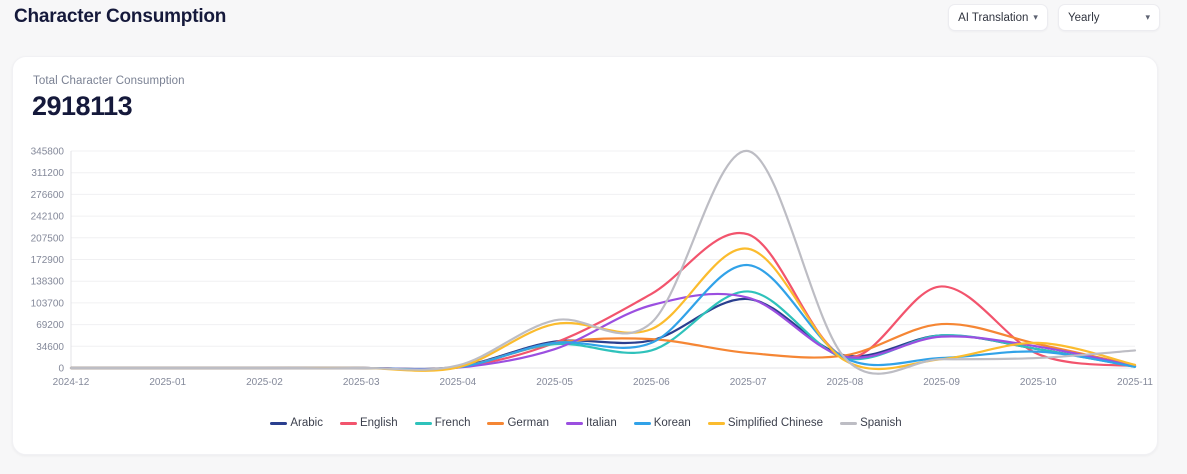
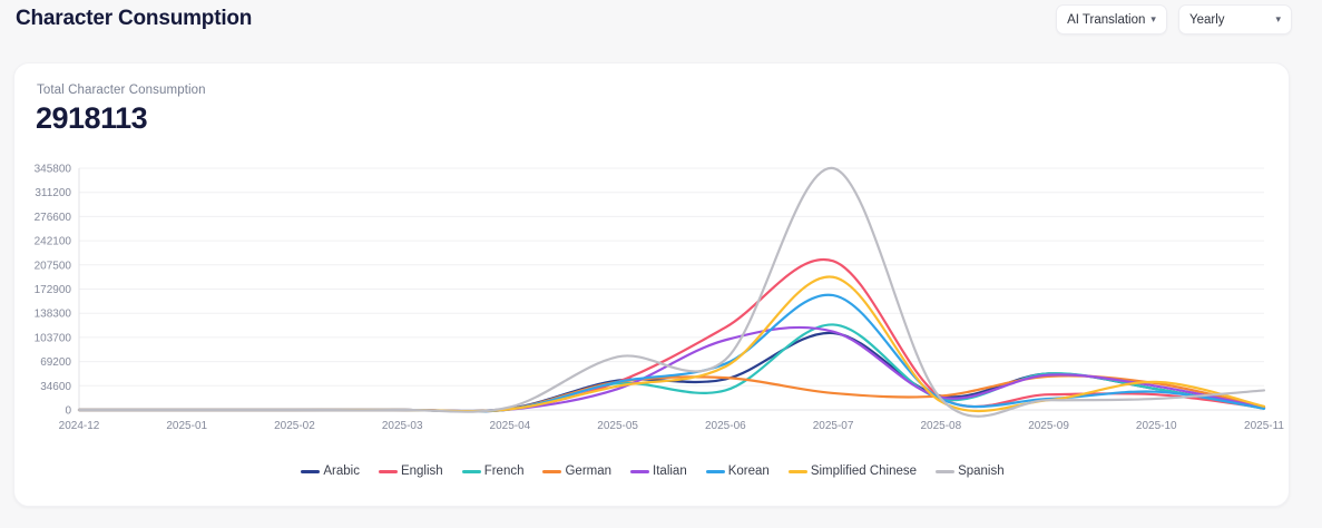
Simplified Chinese/2025-05: 70000 -> 30000
Korean/2025-06: 40000 -> 70000
English/2025-09: 130000 -> 20000
German/2025-09: 70000 -> 50000
